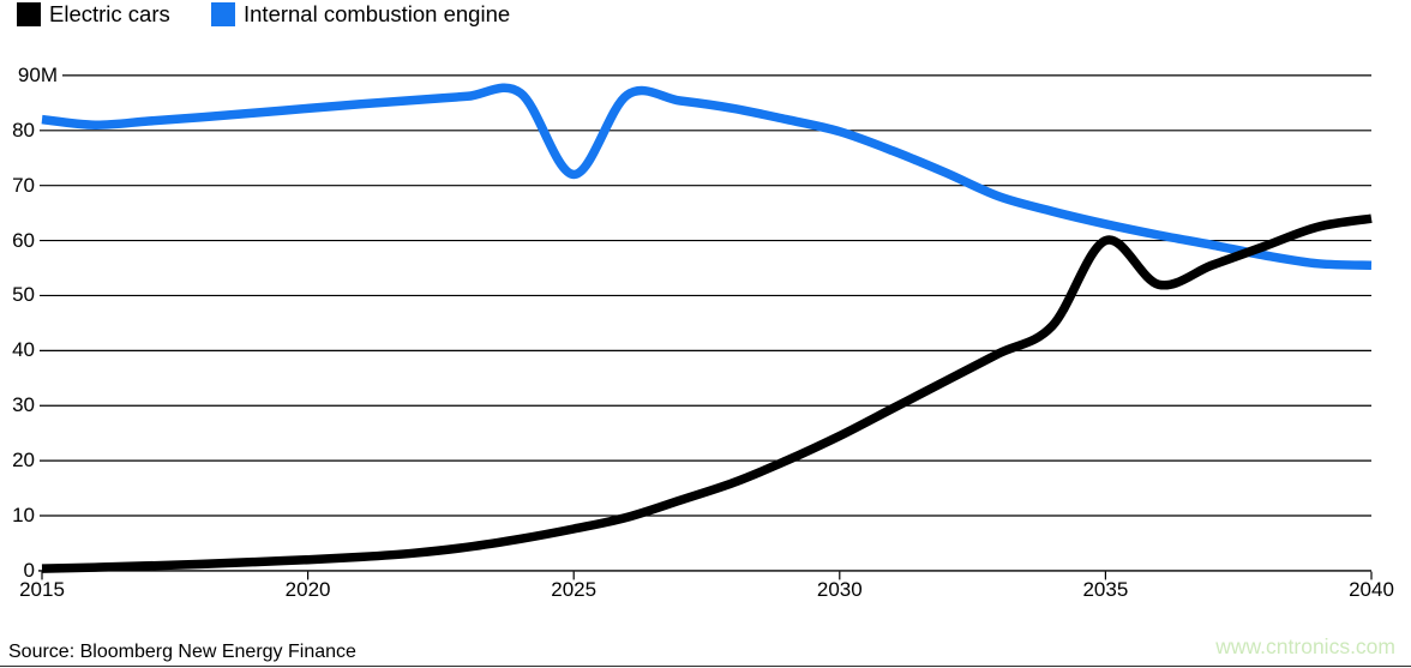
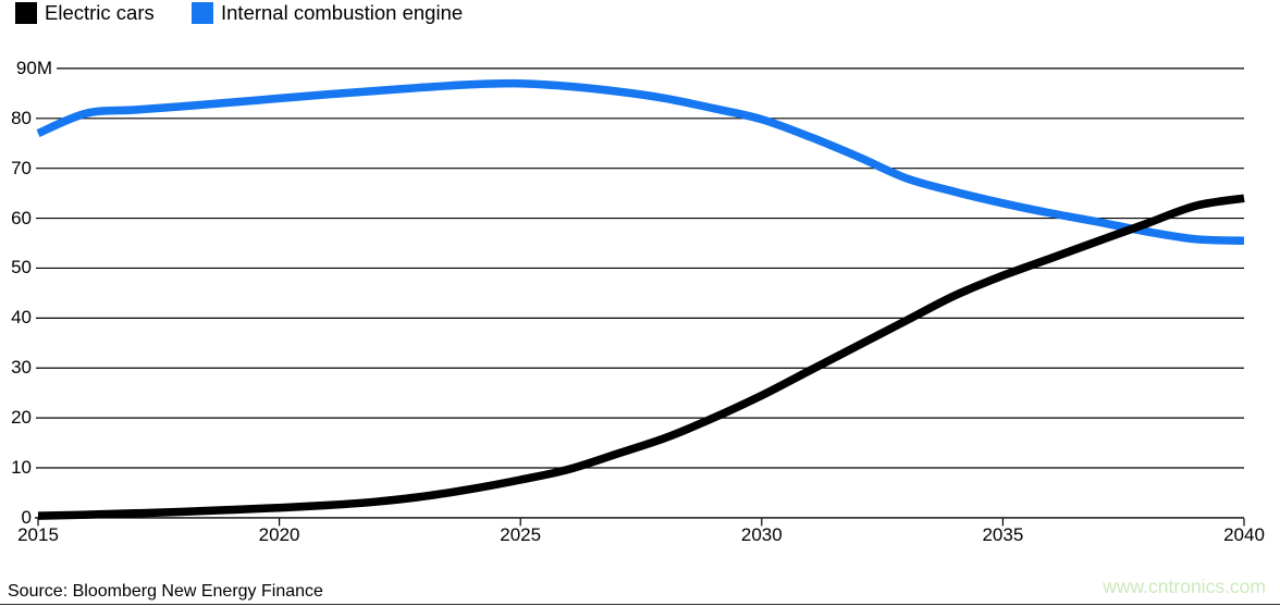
Internal combustion engine/2015: 82 -> 77
Internal combustion engine/2025: 72 -> 87
Electric cars/2035: 60 -> 48
